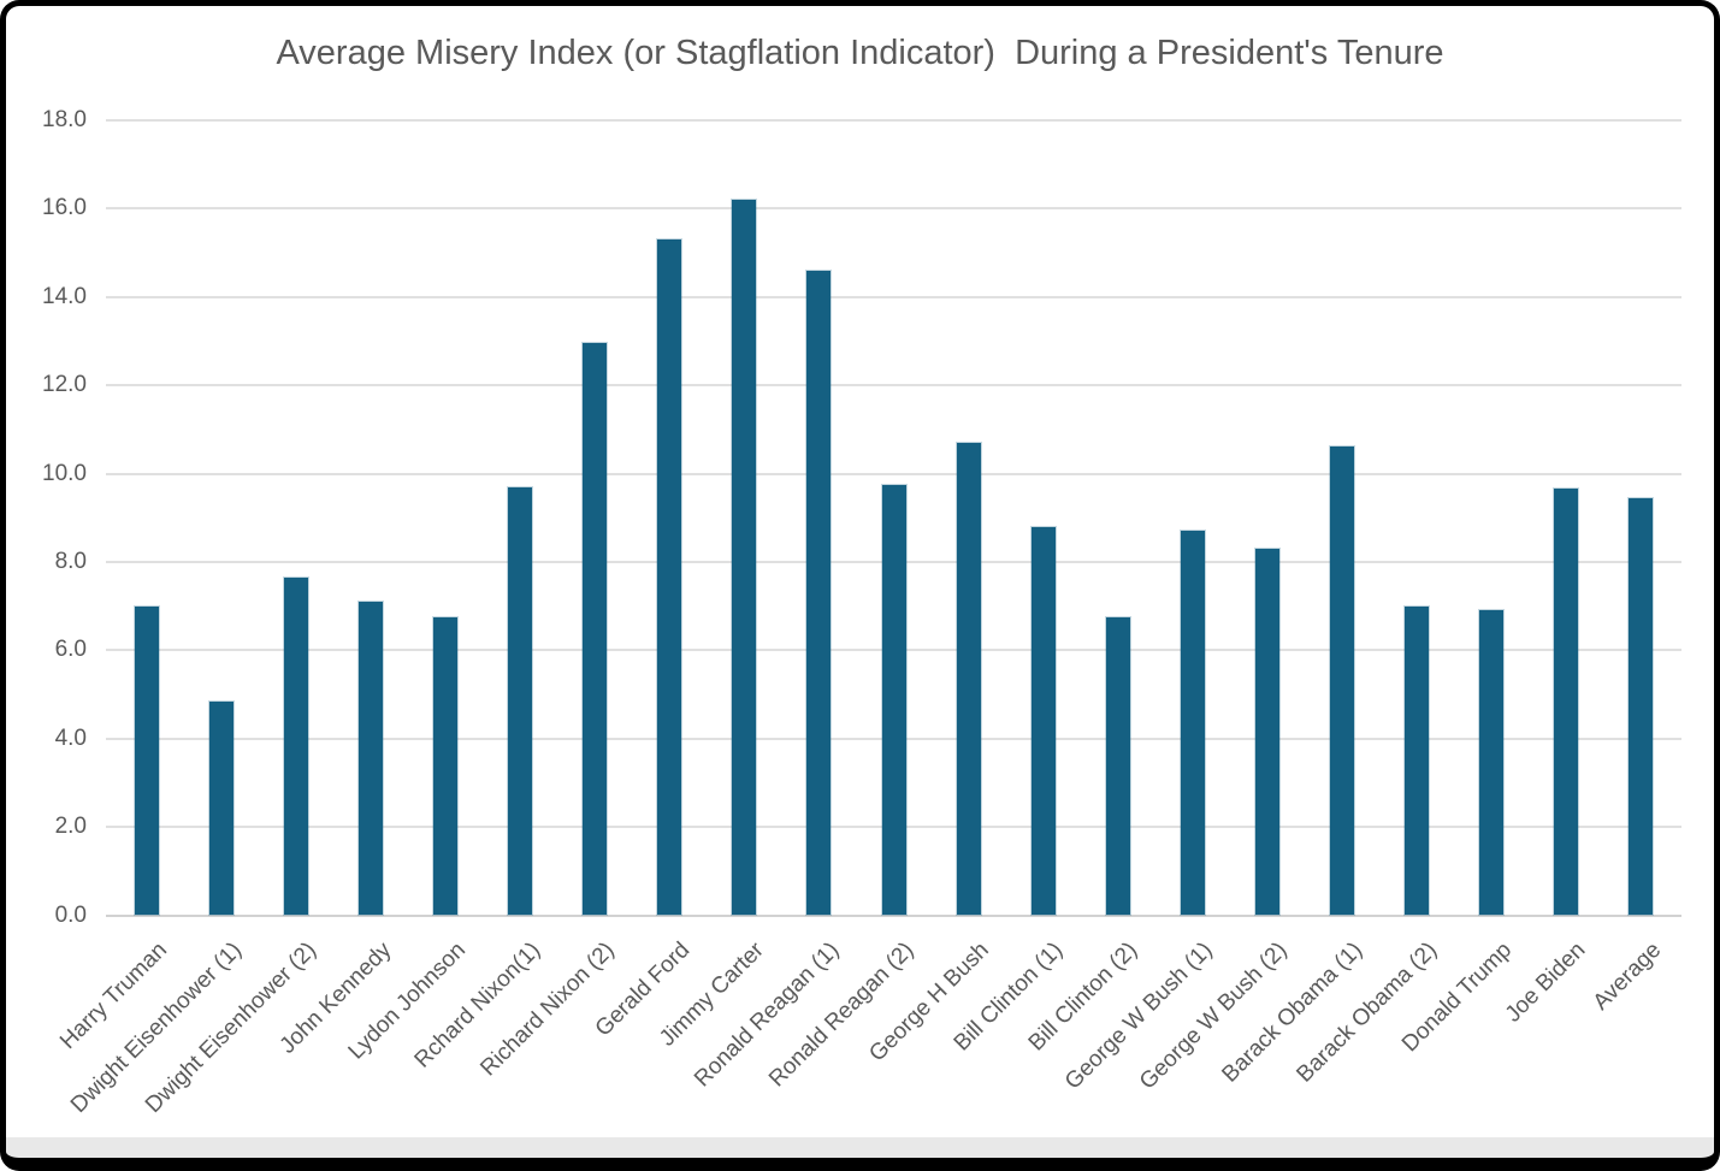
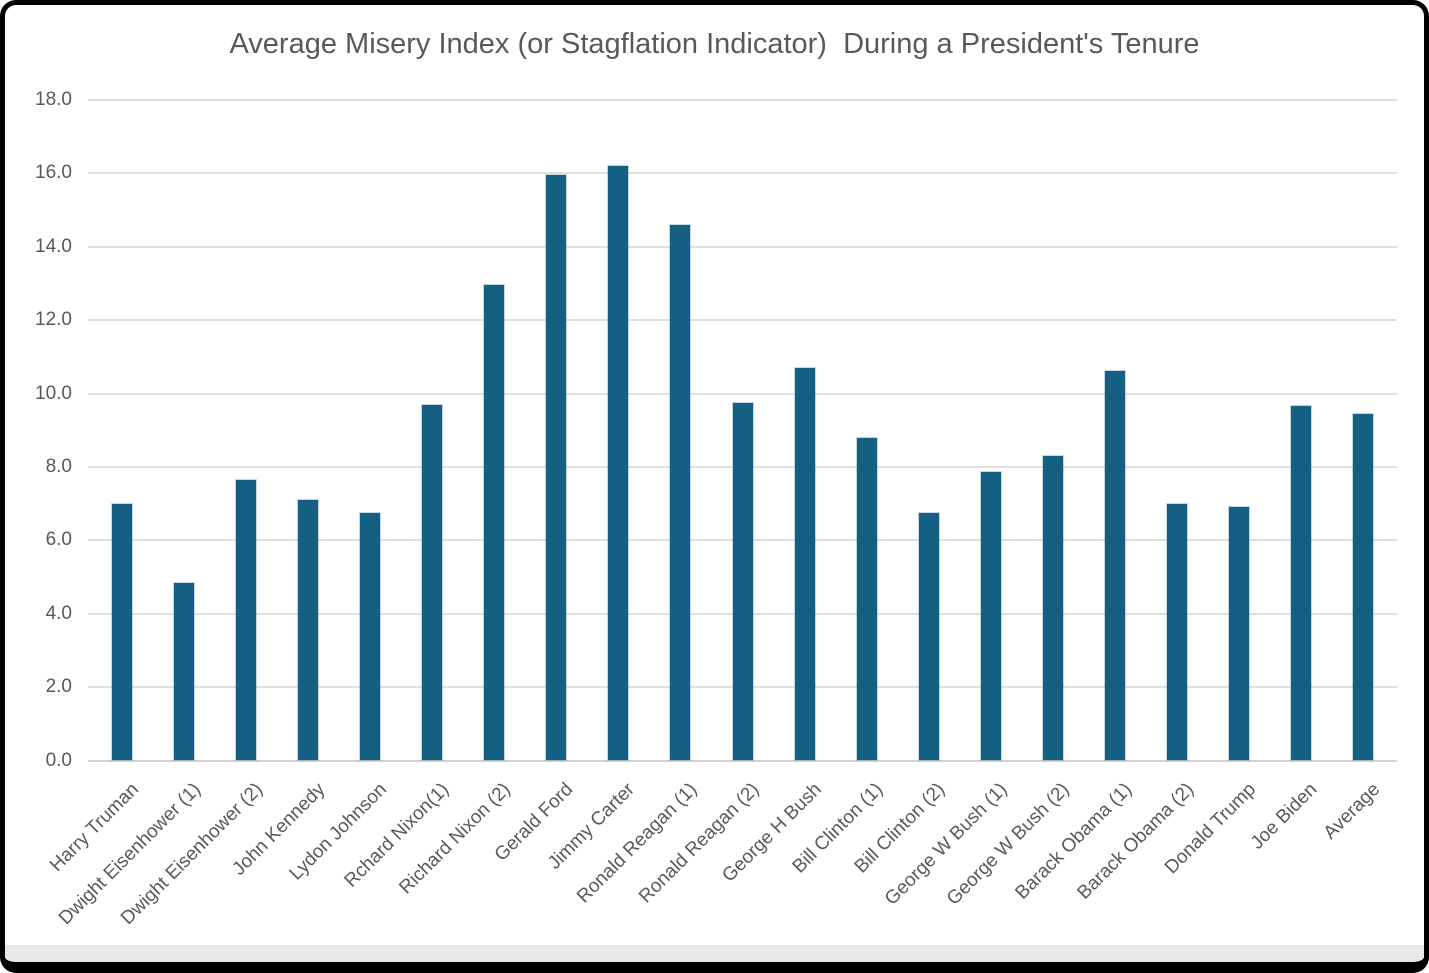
Gerald Ford: 15.3 -> 15.9
George W Bush (1): 8.7 -> 7.8
